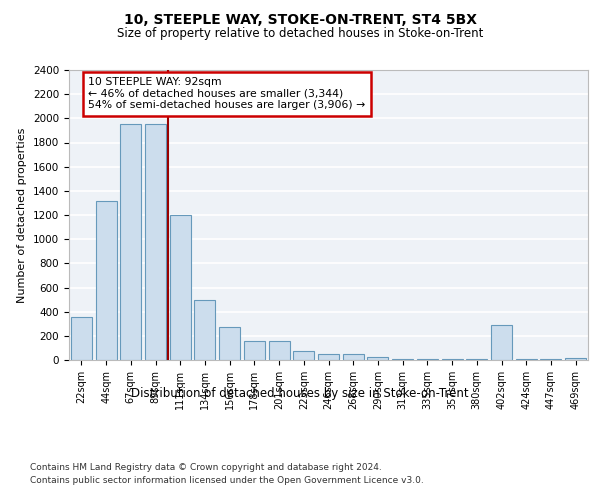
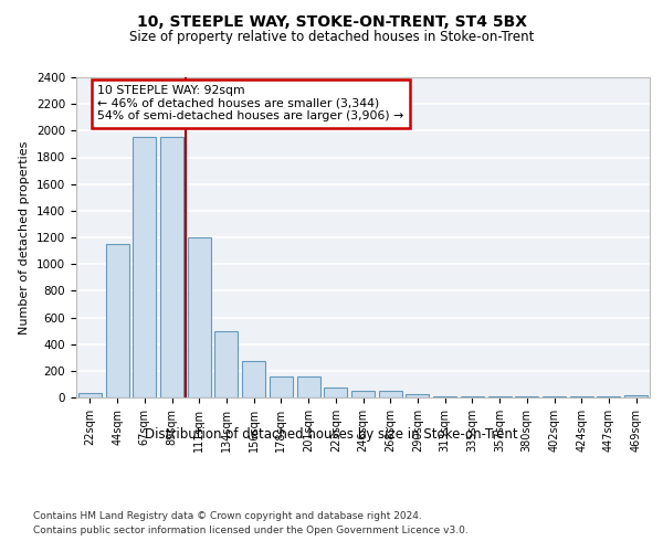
22sqm: 360 -> 30
44sqm: 1320 -> 1150
402sqm: 290 -> 0
